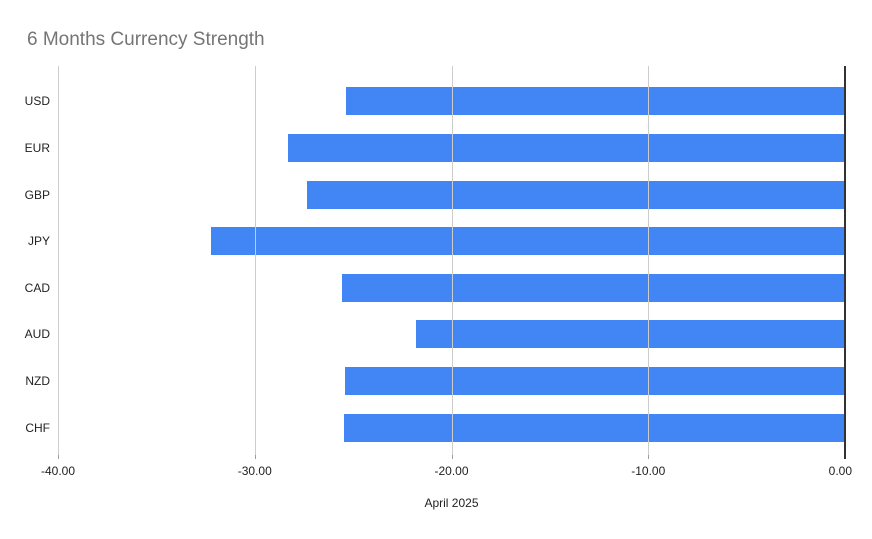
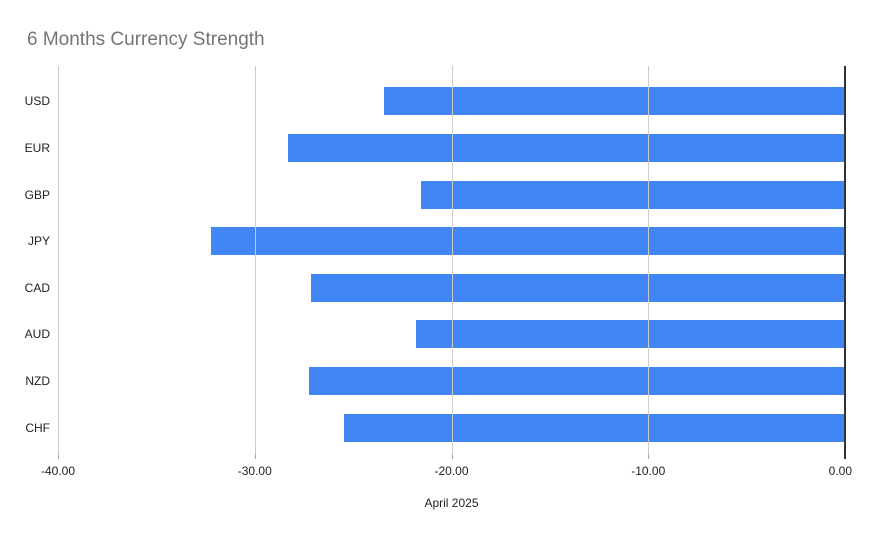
USD: -25.3 -> -23.4
GBP: -27.3 -> -21.5
CAD: -25.5 -> -27.1
NZD: -25.4 -> -27.2
